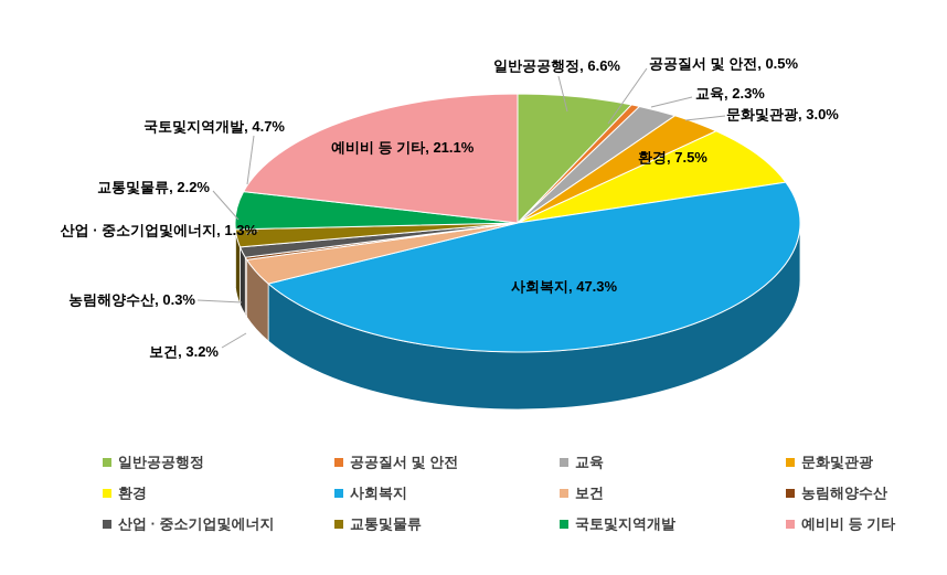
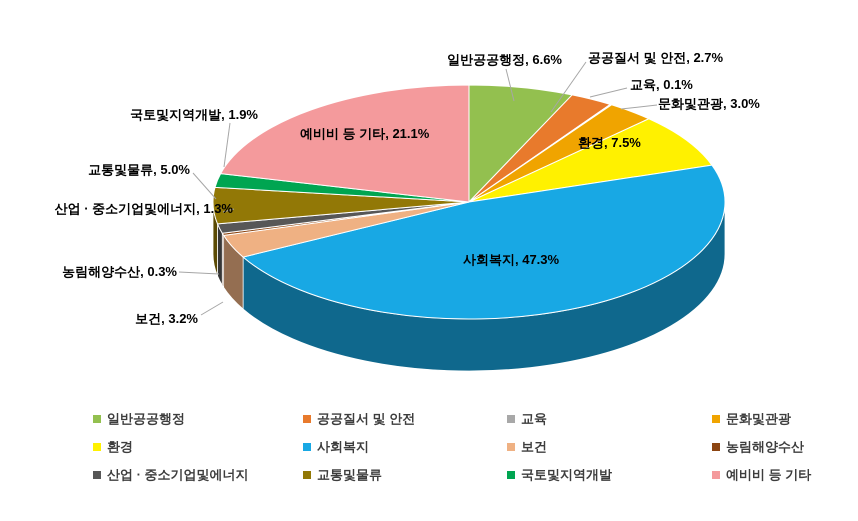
공공질서 및 안전: 0.5% -> 2.7%
교육: 2.3% -> 0.1%
교통및물류: 2.2% -> 5.0%
국토및지역개발: 4.7% -> 1.9%
